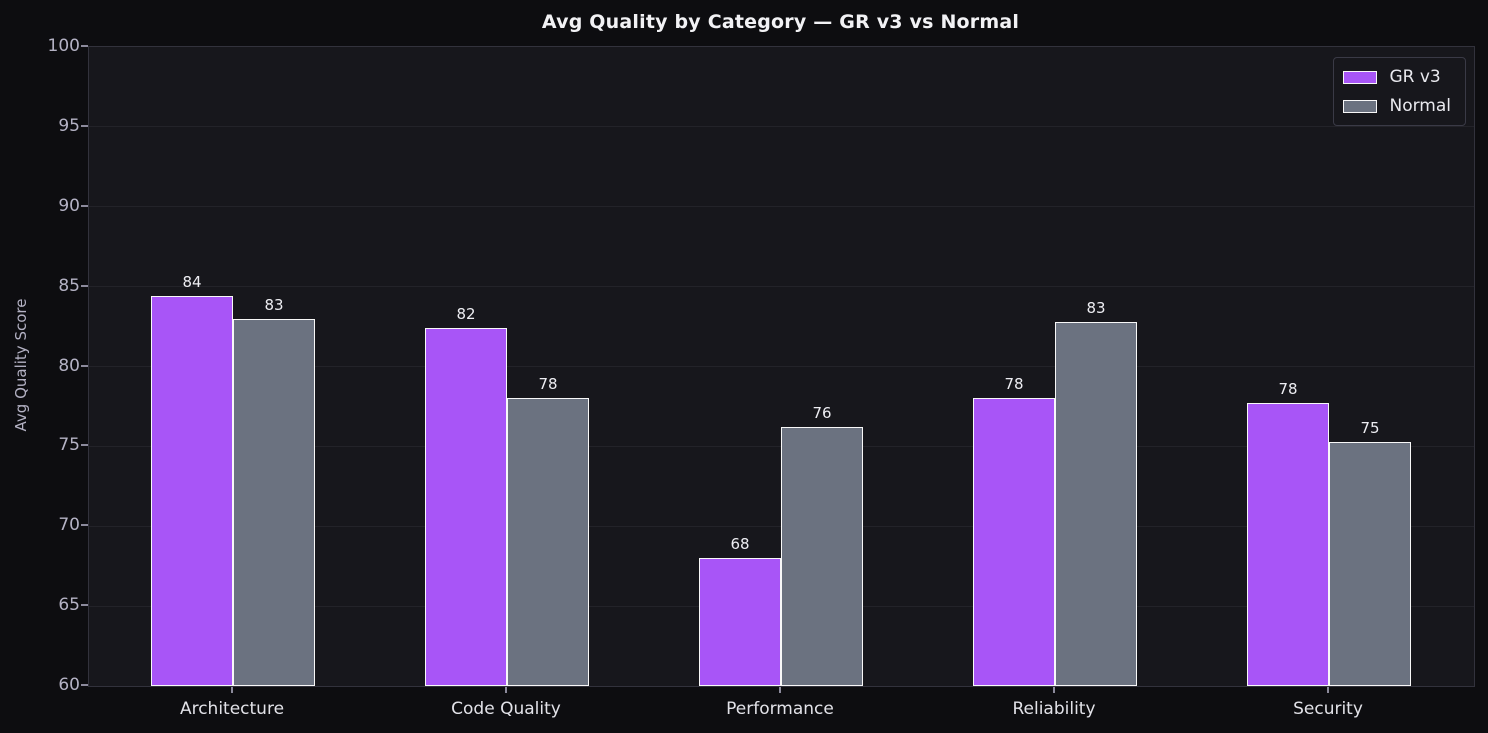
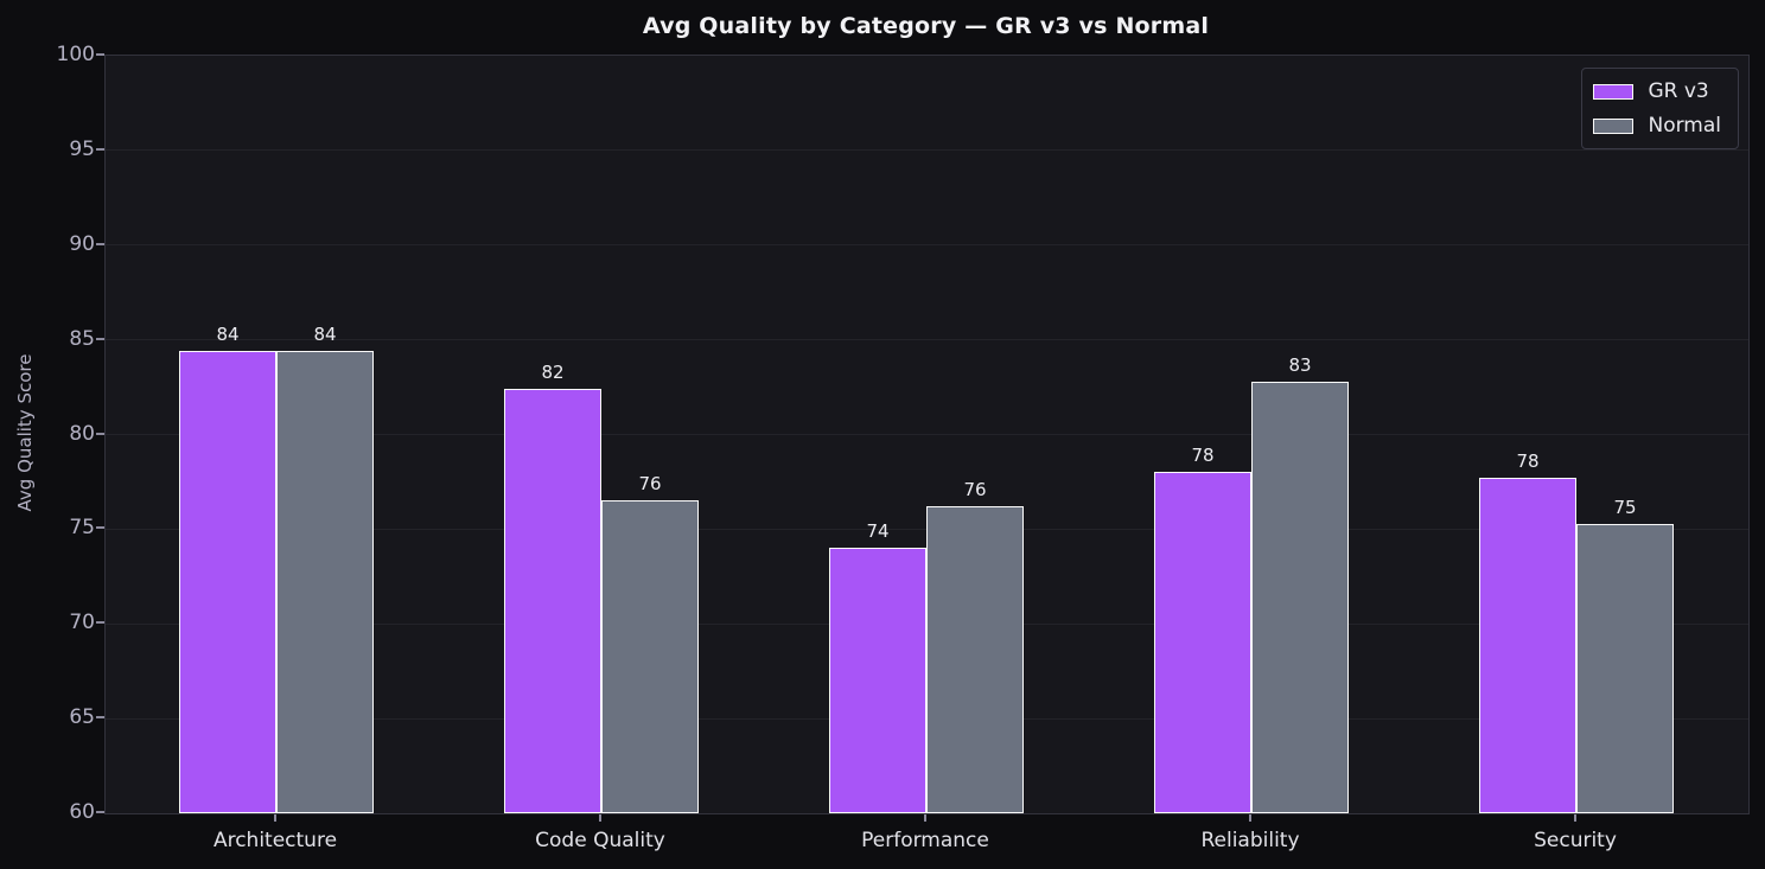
Normal/Architecture: 83 -> 84
Normal/Code Quality: 78 -> 76
GR v3/Performance: 68 -> 74
